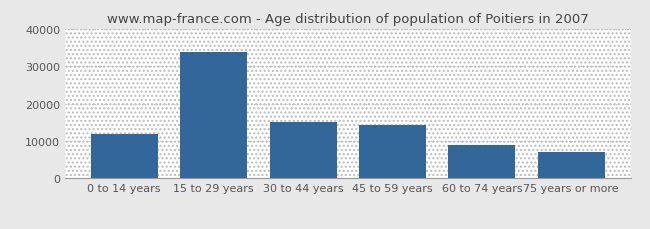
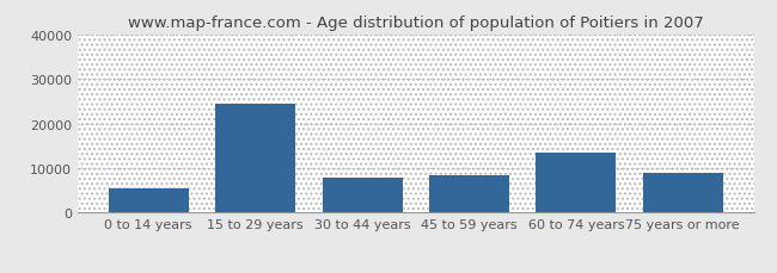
0 to 14 years: 11800 -> 5500
15 to 29 years: 33800 -> 24500
30 to 44 years: 15000 -> 8000
45 to 59 years: 14400 -> 8500
60 to 74 years: 9000 -> 13500
75 years or more: 7000 -> 9000
